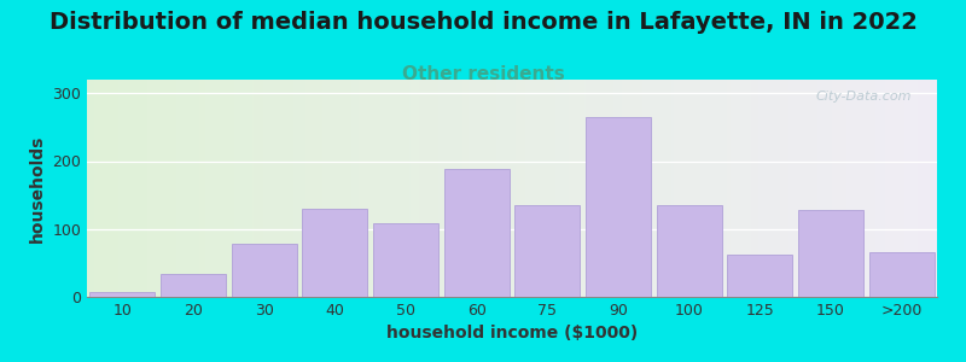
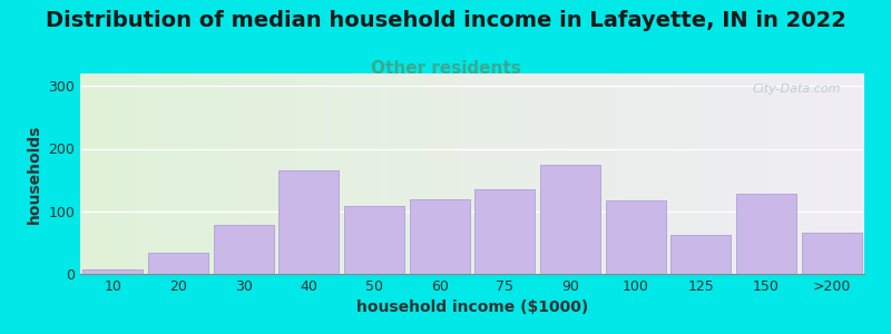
40: 130 -> 166
60: 188 -> 120
90: 265 -> 174
100: 135 -> 118
